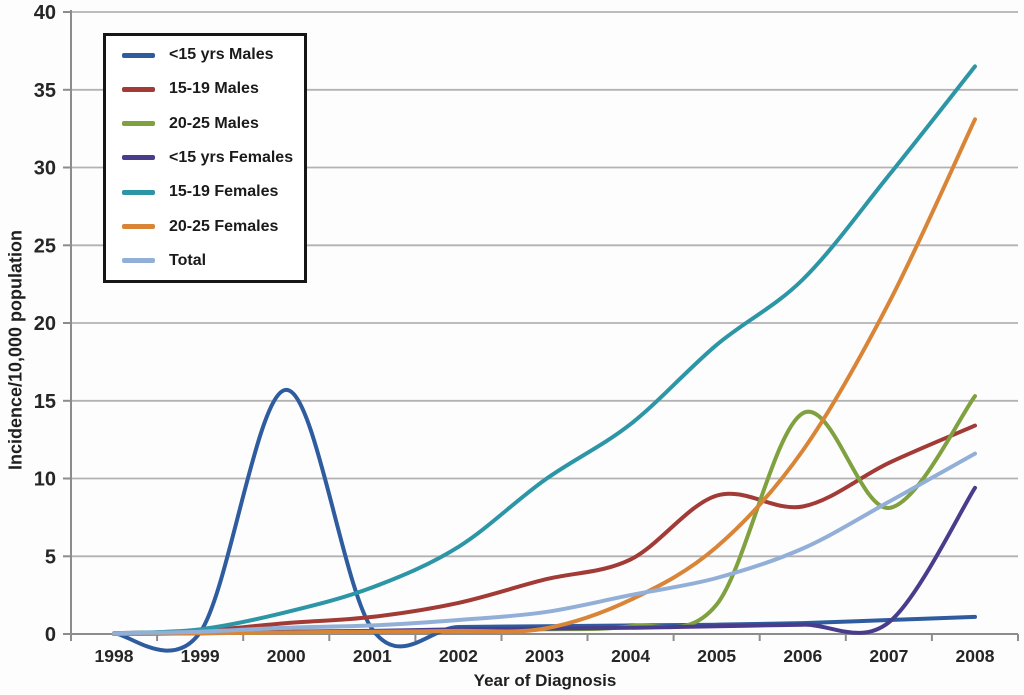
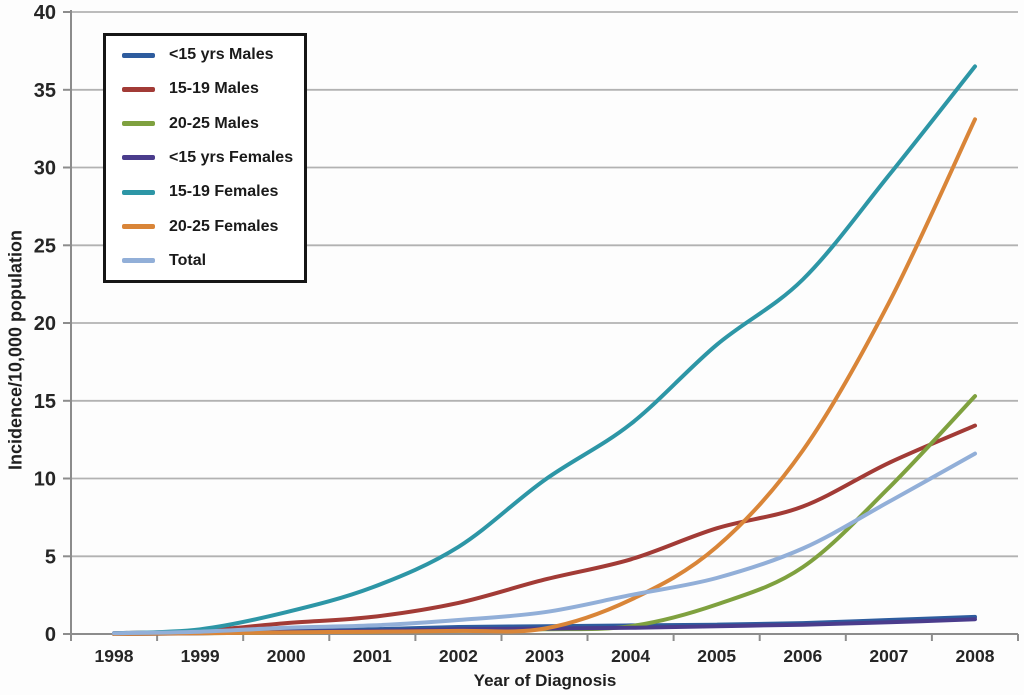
<15 yrs Males/2000: 15.7 -> 0.2
15-19 Males/2005: 8.9 -> 6.8
20-25 Males/2006: 14.2 -> 4.3
20-25 Males/2007: 8.1 -> 9.4
<15 yrs Females/2008: 9.4 -> 0.9
